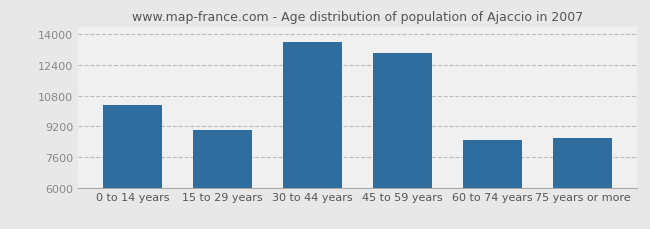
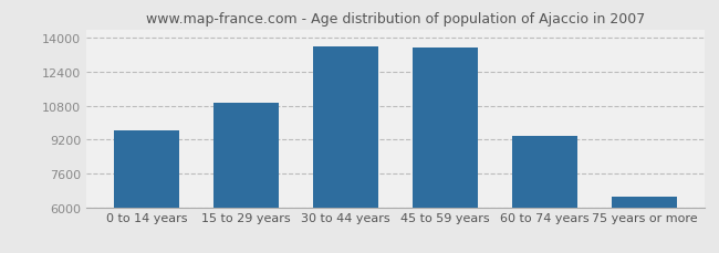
0 to 14 years: 10300 -> 9600
15 to 29 years: 9000 -> 11000
45 to 59 years: 13000 -> 13600
60 to 74 years: 8500 -> 9400
75 years or more: 8600 -> 6500
